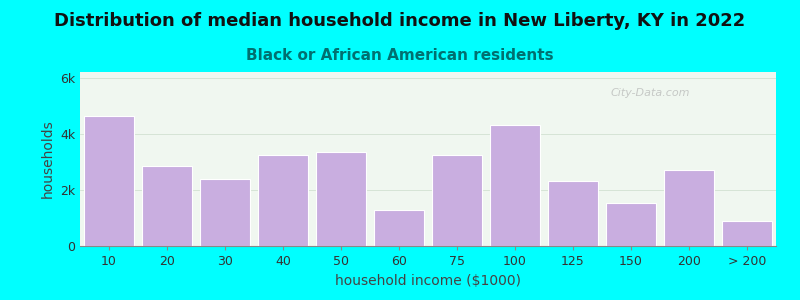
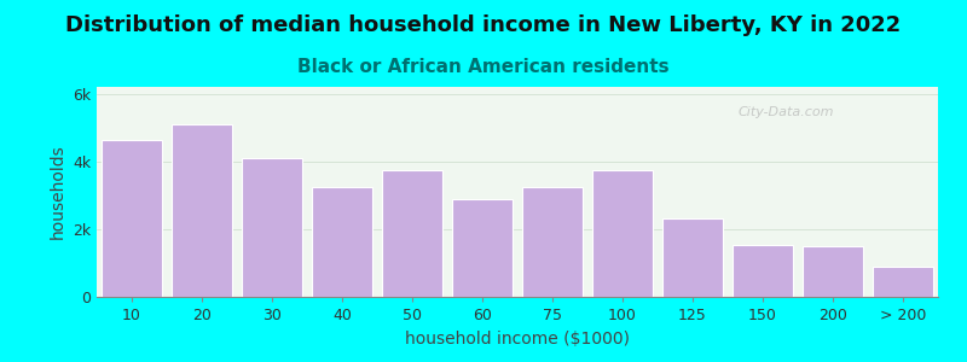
20: 2.85k -> 5.10k
30: 2.40k -> 4.10k
50: 3.35k -> 3.75k
60: 1.30k -> 2.90k
100: 4.30k -> 3.75k
200: 2.70k -> 1.50k
